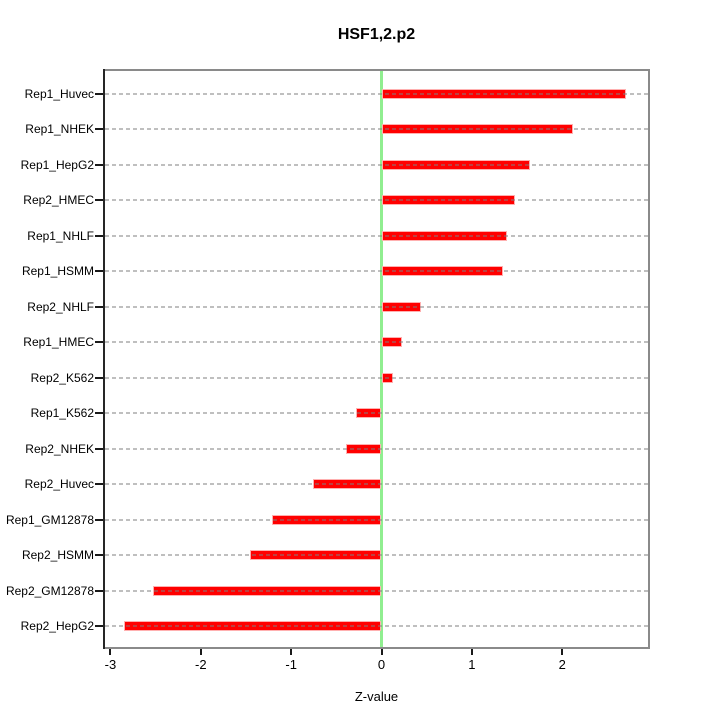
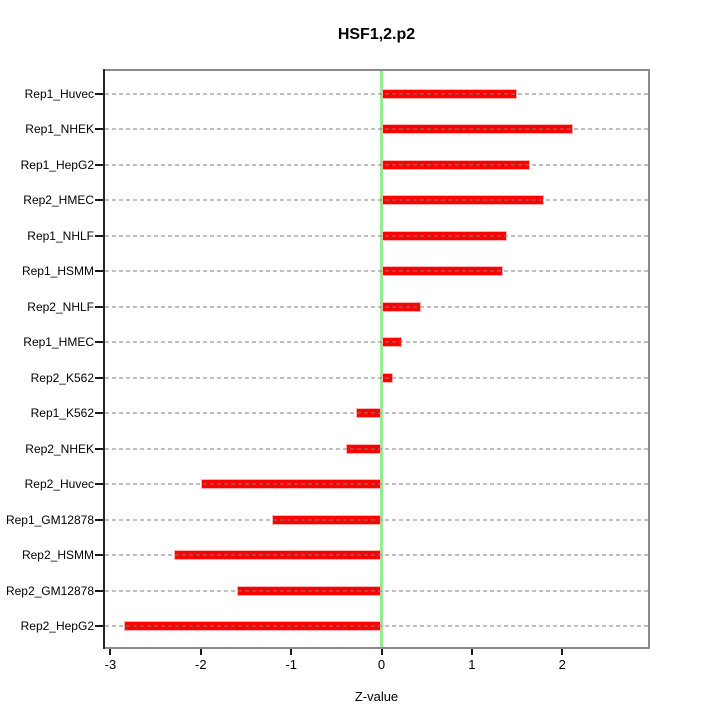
Rep1_Huvec: 2.7 -> 1.5
Rep2_HMEC: 1.5 -> 1.8
Rep2_Huvec: -0.8 -> -2.0
Rep2_HSMM: -1.5 -> -2.3
Rep2_GM12878: -2.5 -> -1.6
